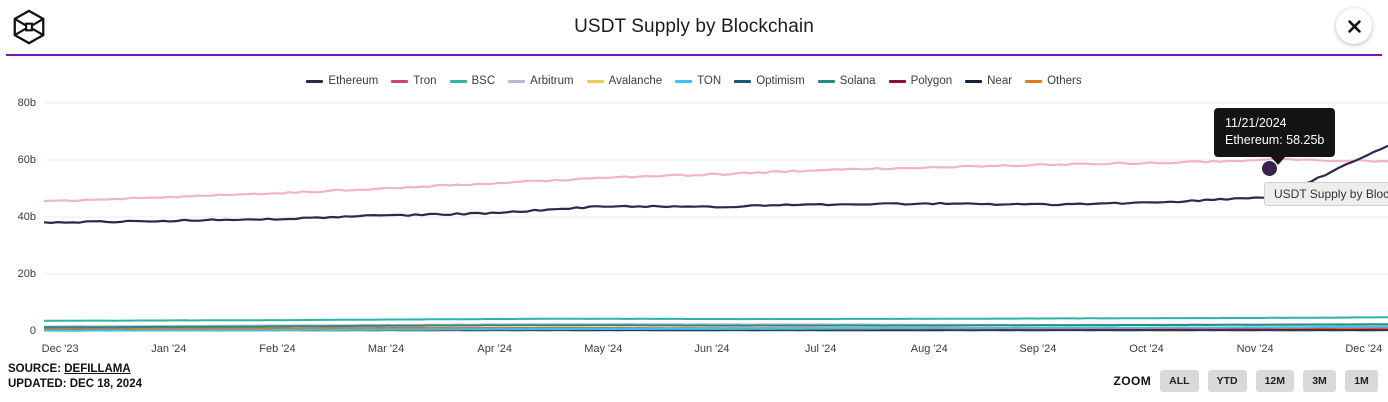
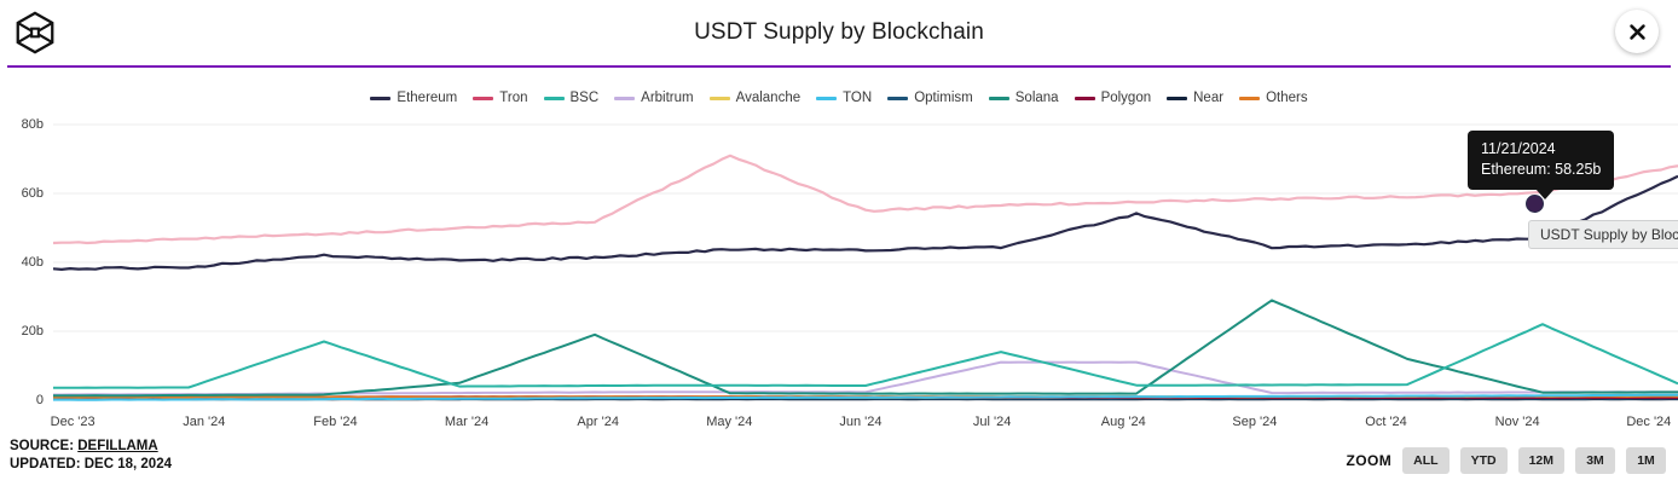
Ethereum/Feb '24: 39b -> 42b
BSC/Feb '24: 4b -> 17b
Solana/Mar '24: 2b -> 5b
Solana/Apr '24: 2b -> 19b
Tron/May '24: 54b -> 71b
BSC/Jul '24: 4b -> 14b
Arbitrum/Jul '24: 2b -> 11b
Ethereum/Aug '24: 45b -> 54b
Arbitrum/Aug '24: 2b -> 11b
Solana/Sep '24: 2b -> 29b
Solana/Oct '24: 2b -> 12b
BSC/Nov '24: 5b -> 22b
Tron/Dec '24: 60b -> 68b
